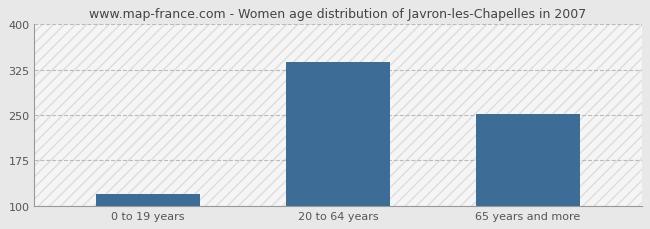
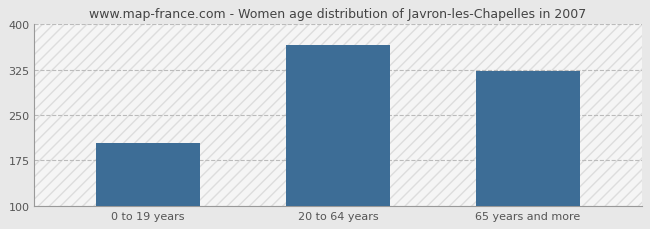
0 to 19 years: 120 -> 204
20 to 64 years: 338 -> 366
65 years and more: 252 -> 322
